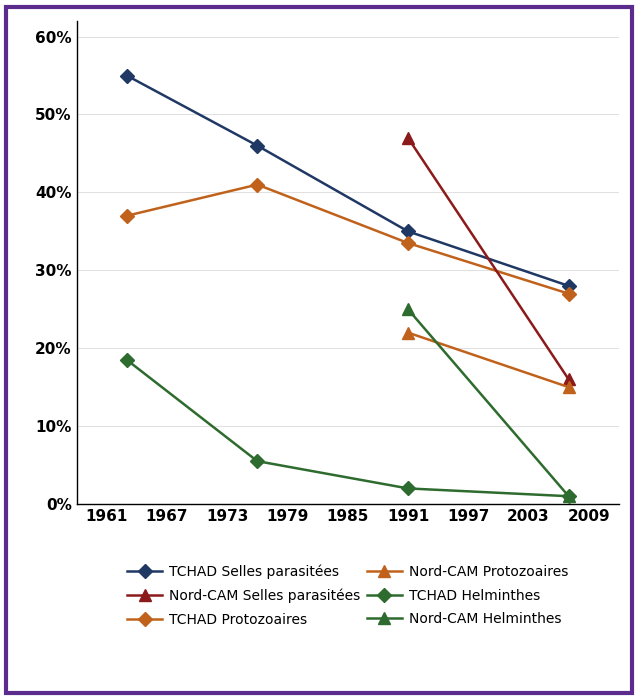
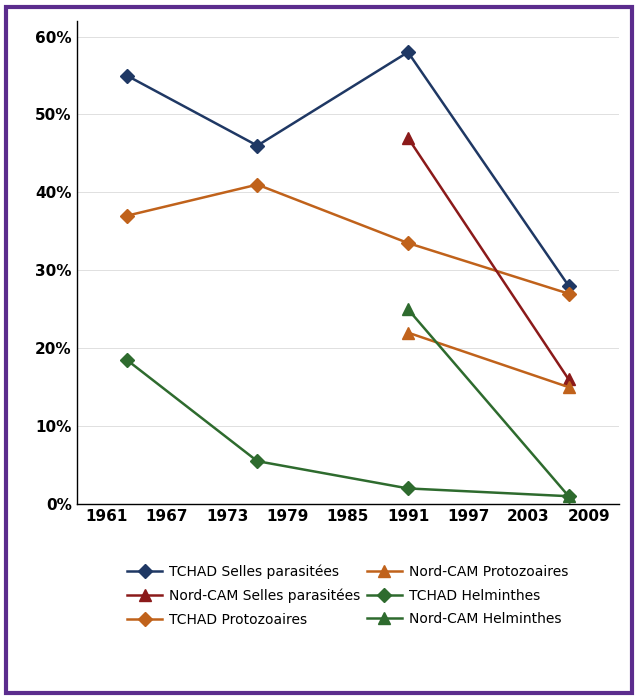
TCHAD Selles parasitées/1991: 35% -> 58%
